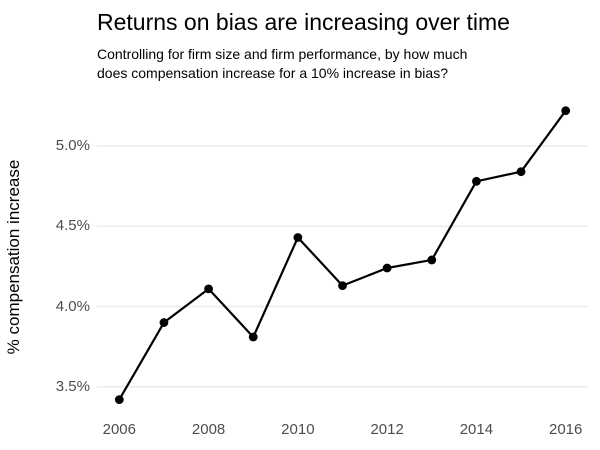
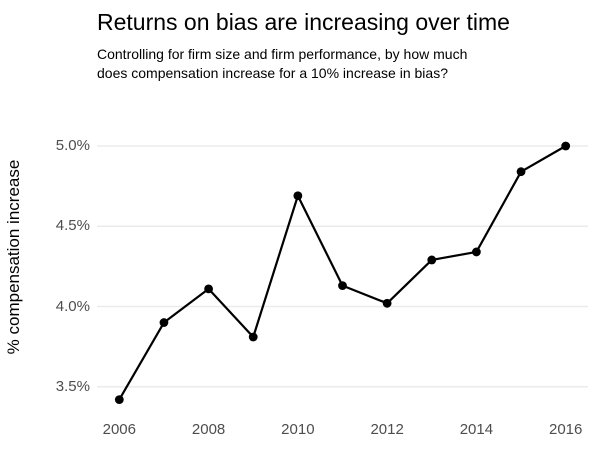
2010: 4.43% -> 4.69%
2012: 4.24% -> 4.02%
2014: 4.78% -> 4.34%
2016: 5.22% -> 5.00%
